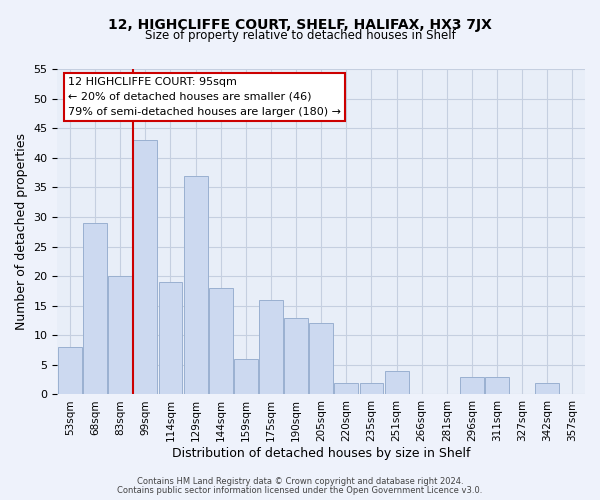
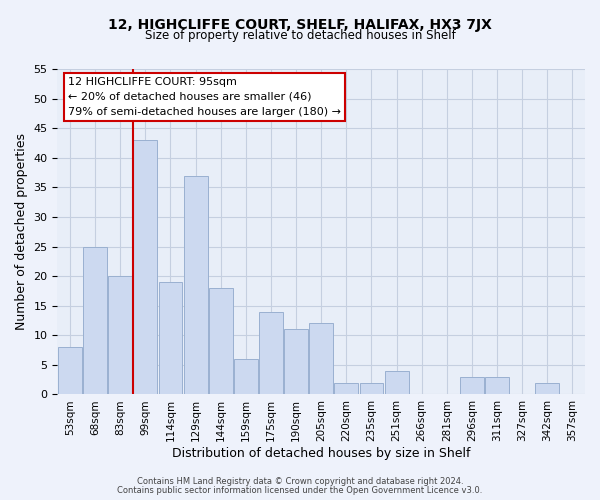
68sqm: 29 -> 25
175sqm: 16 -> 14
190sqm: 13 -> 11
